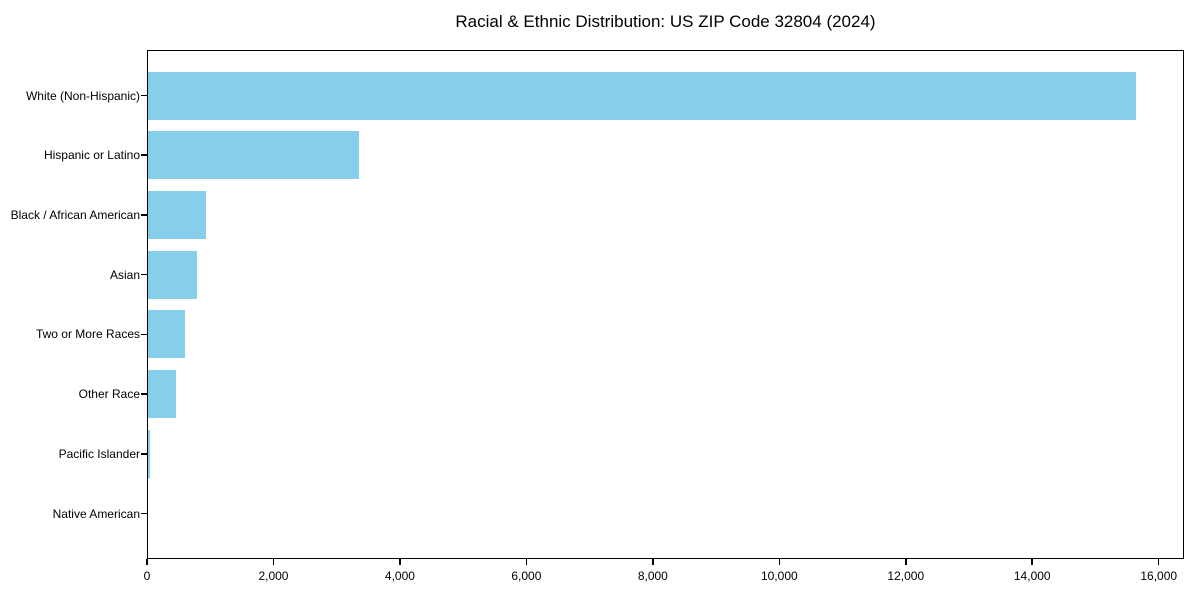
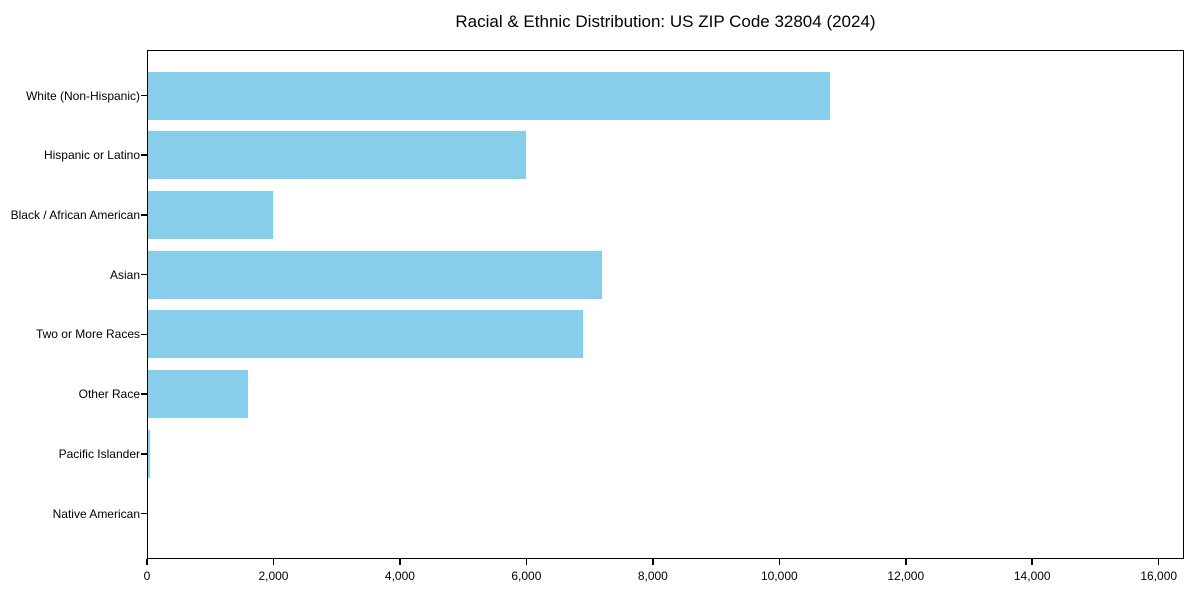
White (Non-Hispanic): 15600 -> 10800
Hispanic or Latino: 3300 -> 6000
Black / African American: 900 -> 2000
Asian: 800 -> 7200
Two or More Races: 600 -> 6900
Other Race: 500 -> 1600
